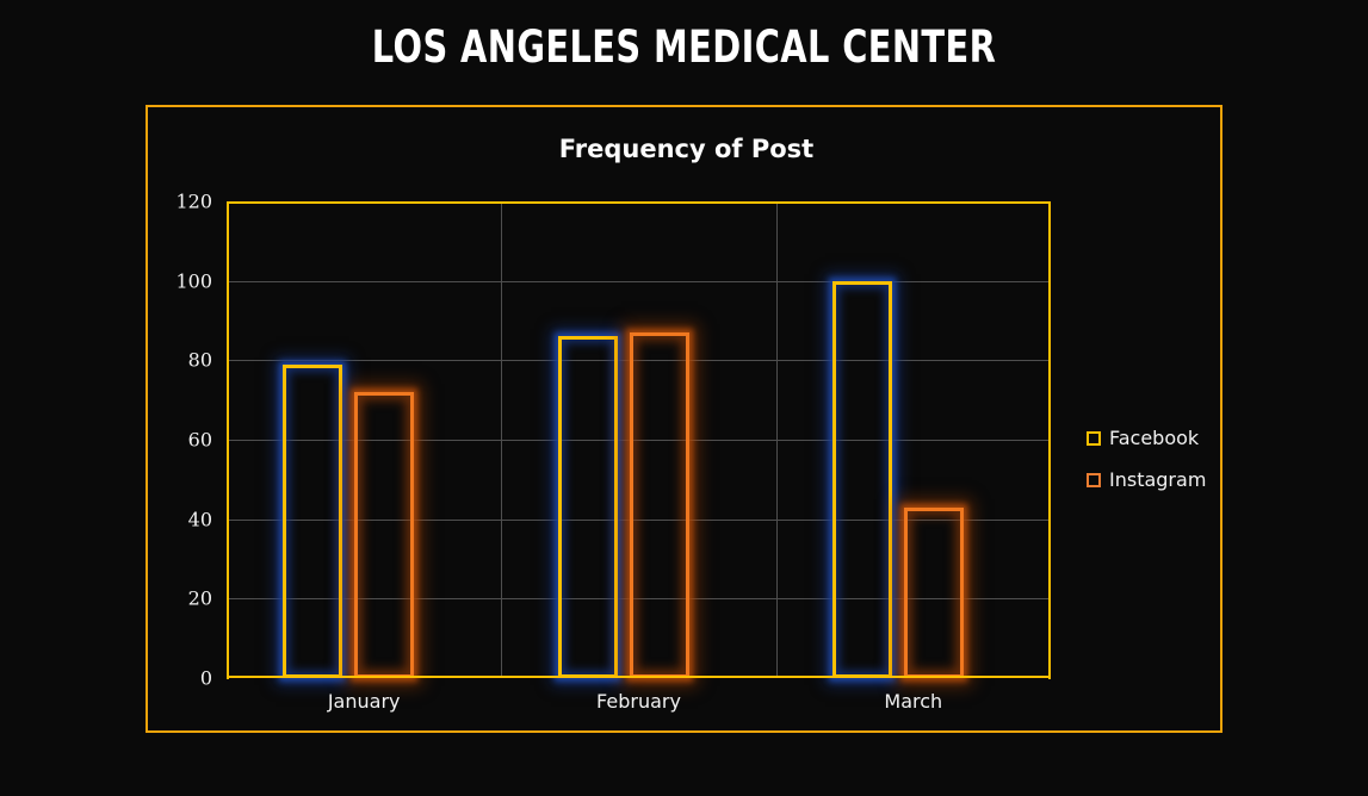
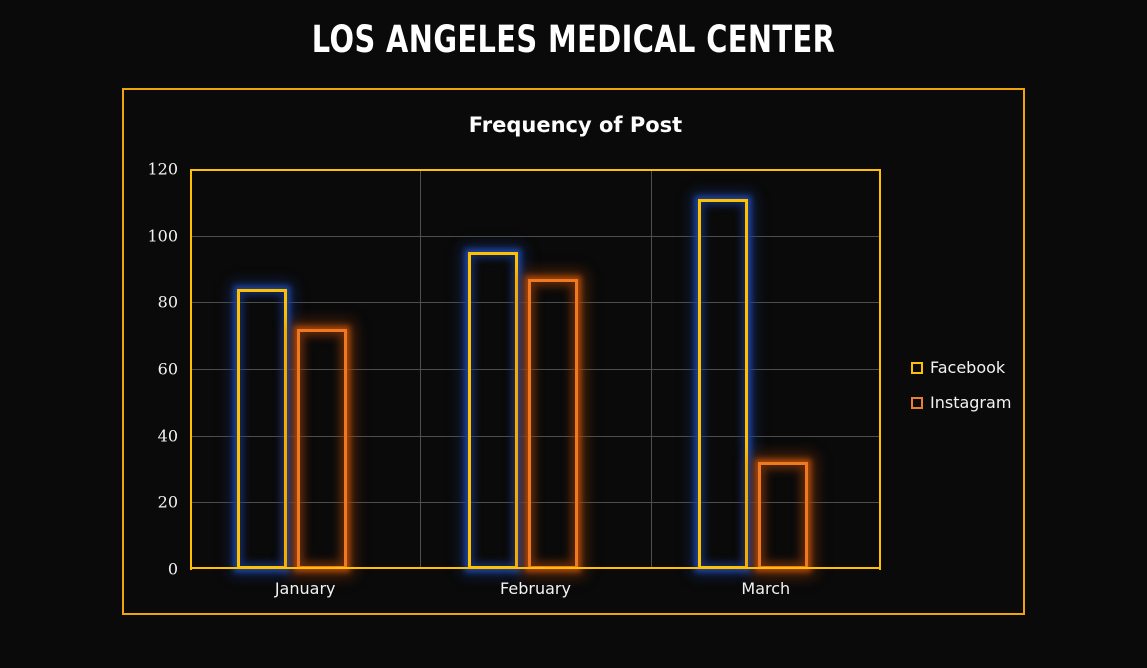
Facebook/January: 79 -> 84
Facebook/February: 86 -> 95
Facebook/March: 100 -> 111
Instagram/March: 43 -> 32
